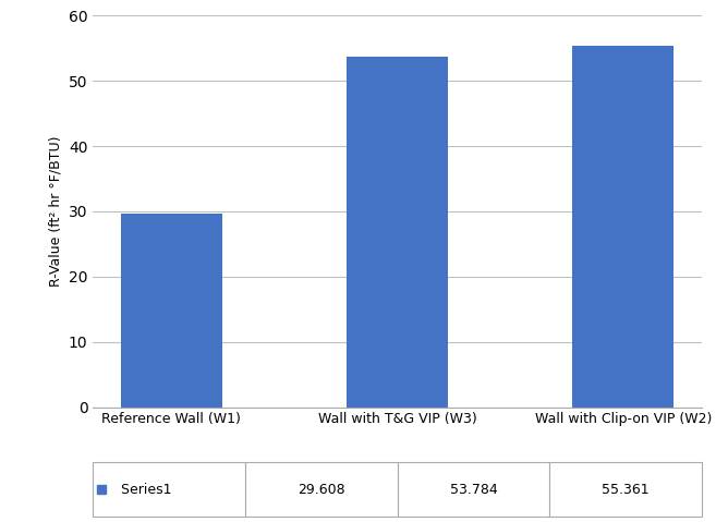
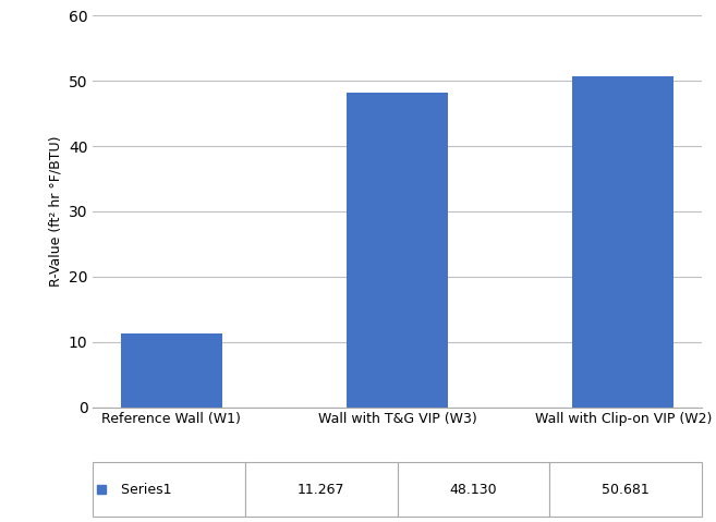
Reference Wall (W1): 29.608 -> 11.267
Wall with T&G VIP (W3): 53.784 -> 48.130
Wall with Clip-on VIP (W2): 55.361 -> 50.681
